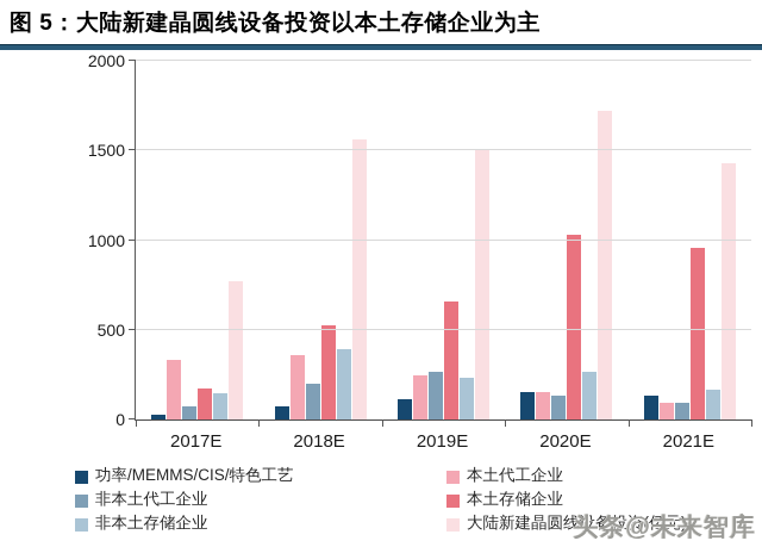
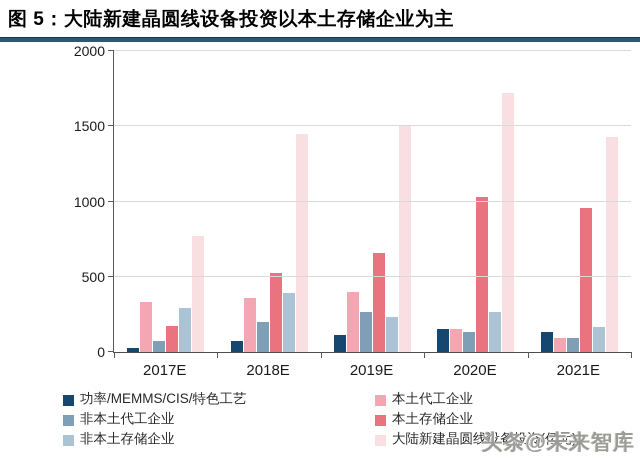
非本土存储企业/2017E: 140 -> 290
大陆新建晶圆线设备投资(亿元)/2018E: 1560 -> 1450
本土代工企业/2019E: 240 -> 400
